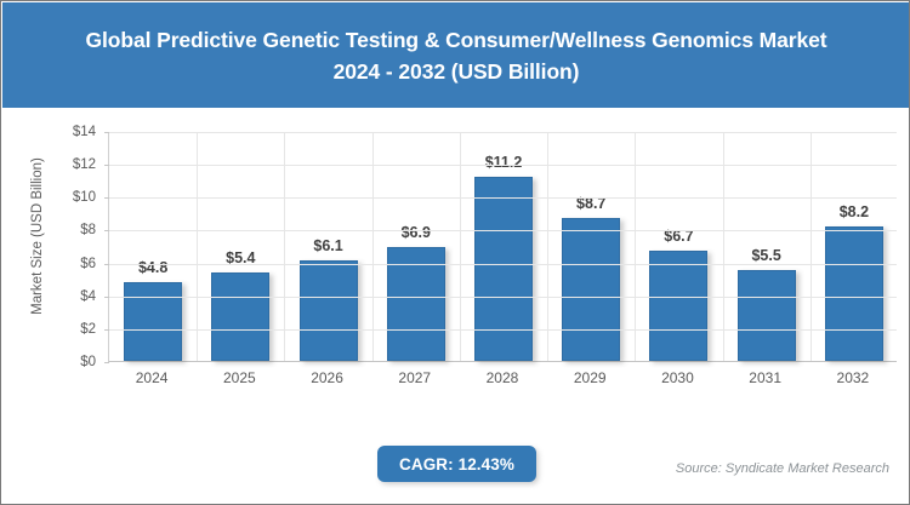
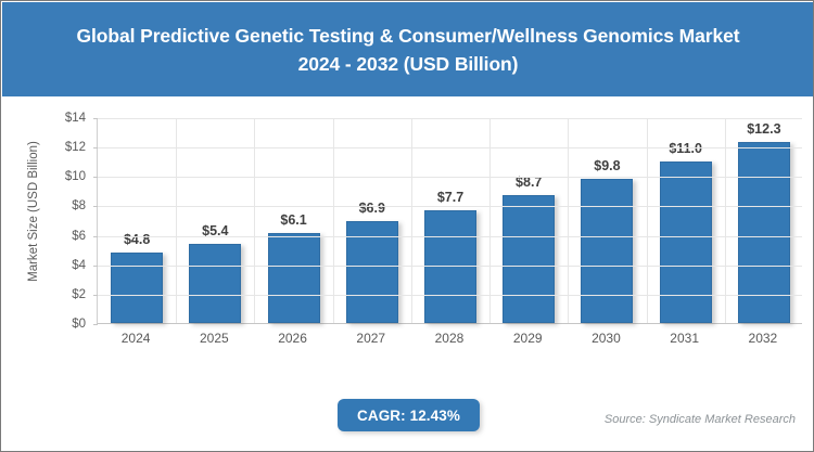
2028: $11.2 -> $7.7
2030: $6.7 -> $9.8
2031: $5.5 -> $11.0
2032: $8.2 -> $12.3
